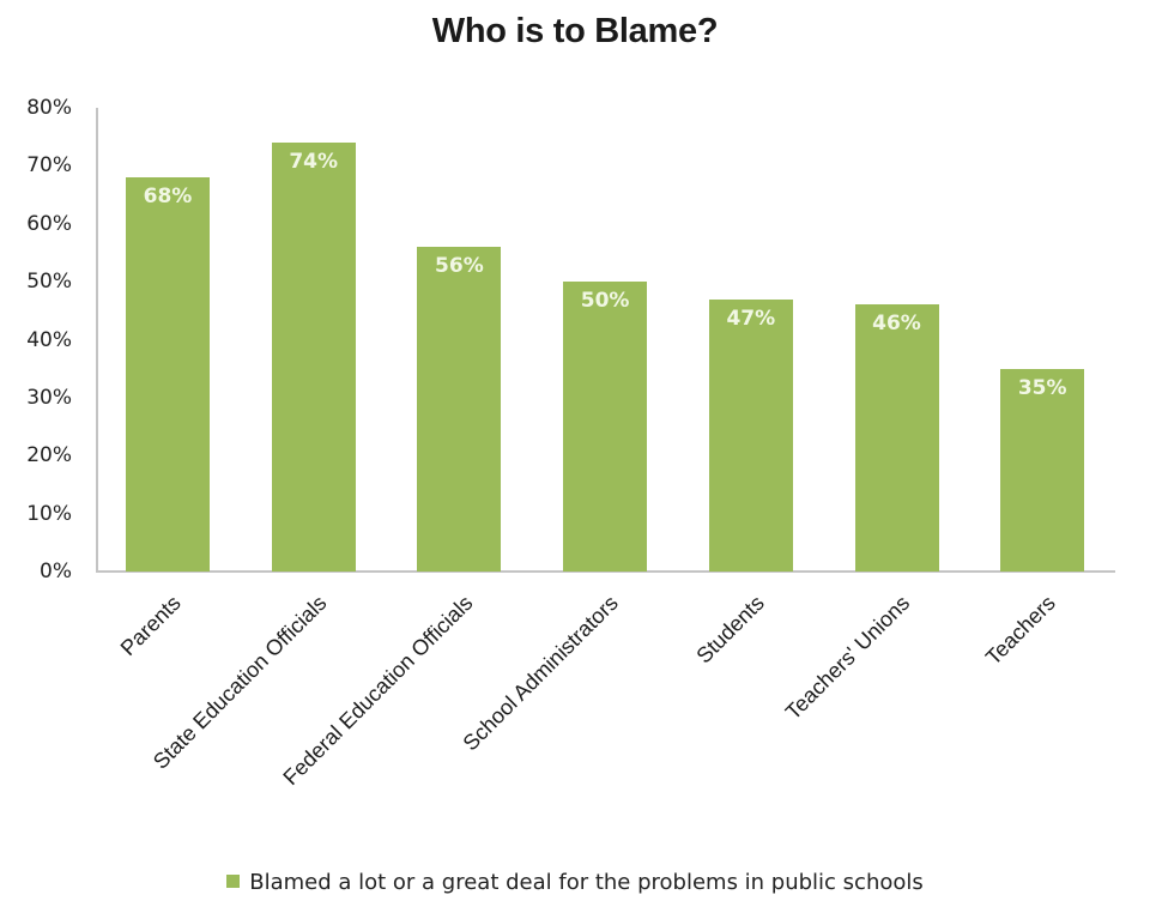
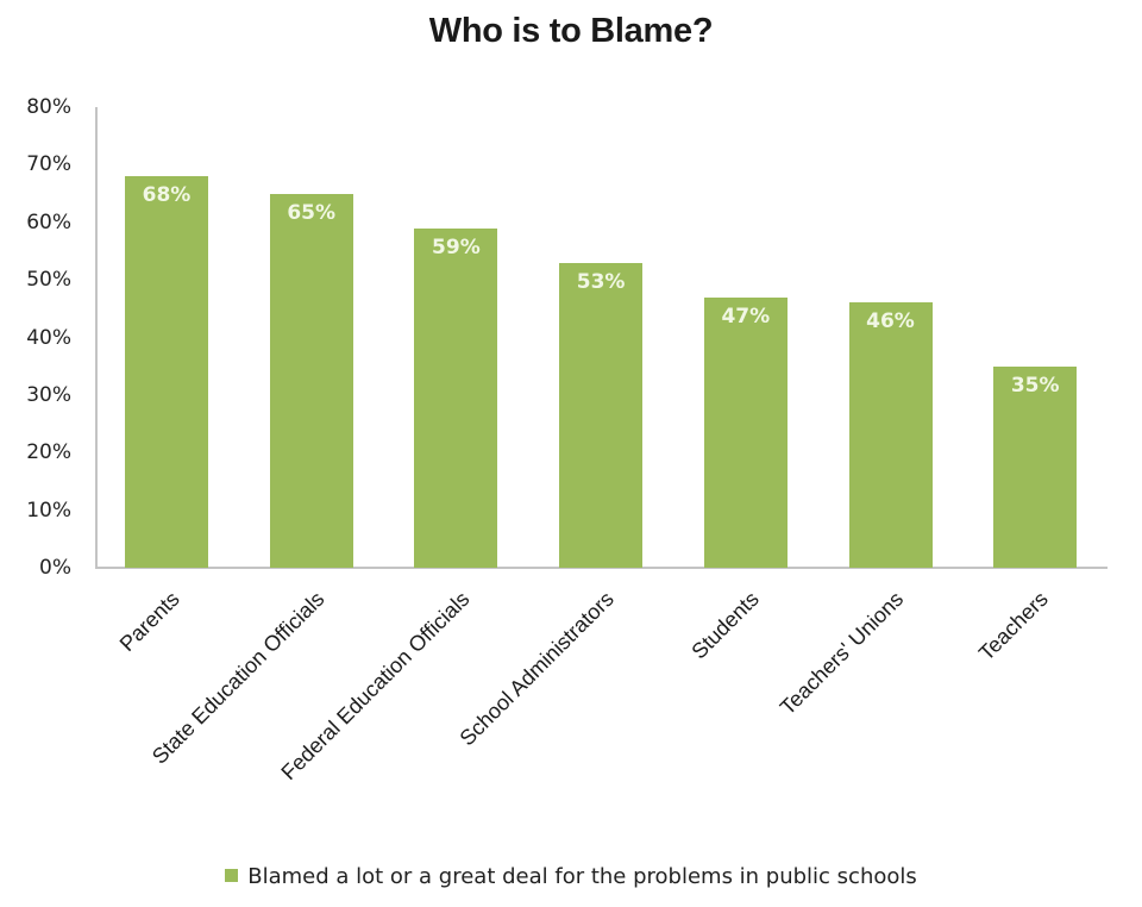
State Education Officials: 74% -> 65%
Federal Education Officials: 56% -> 59%
School Administrators: 50% -> 53%
